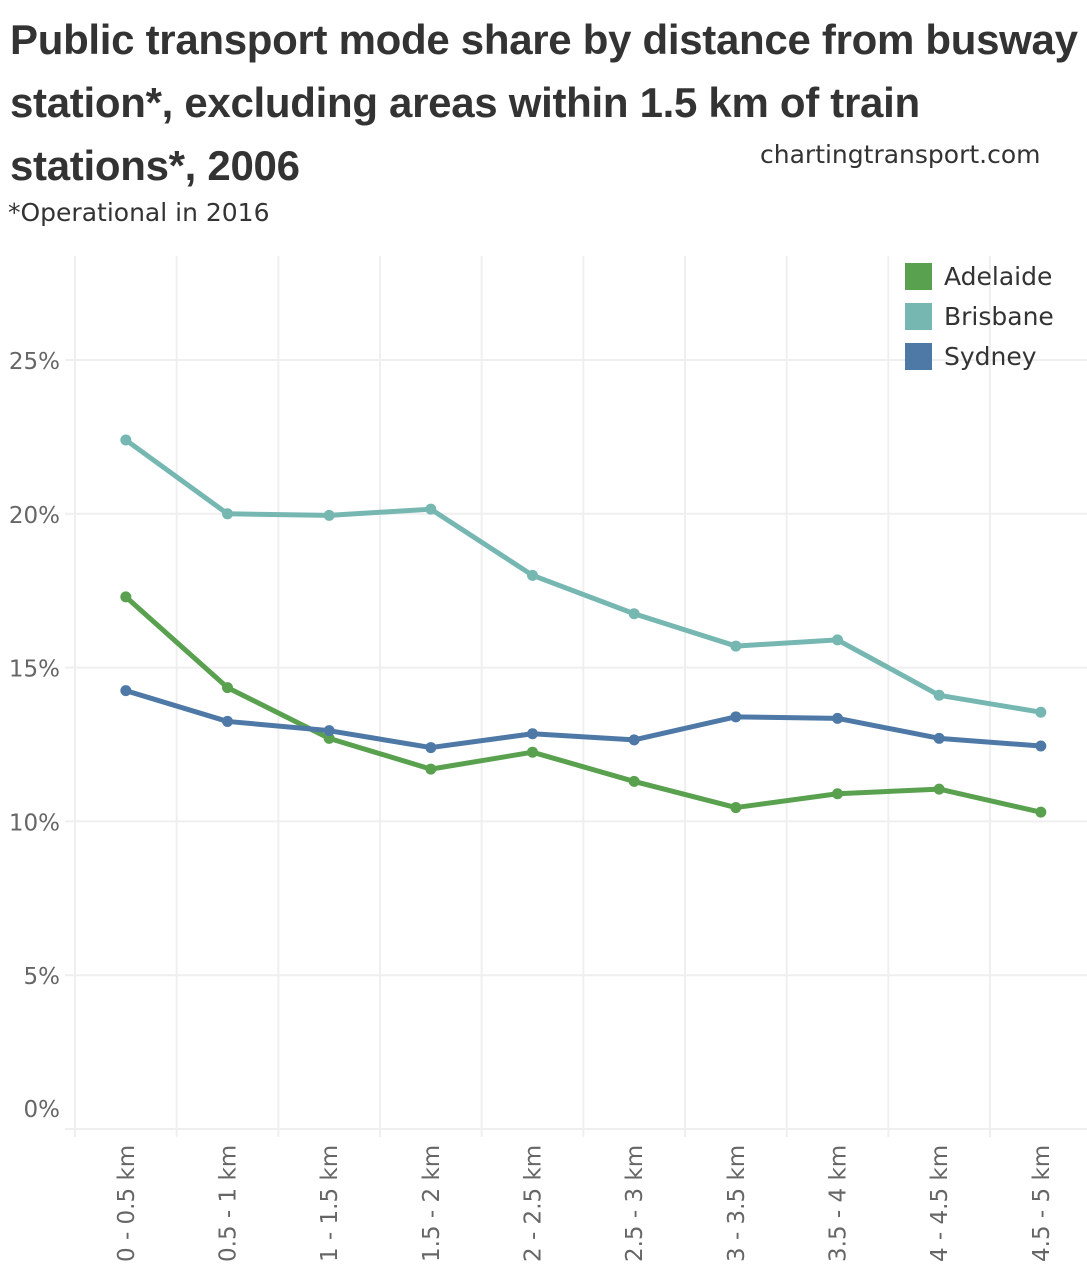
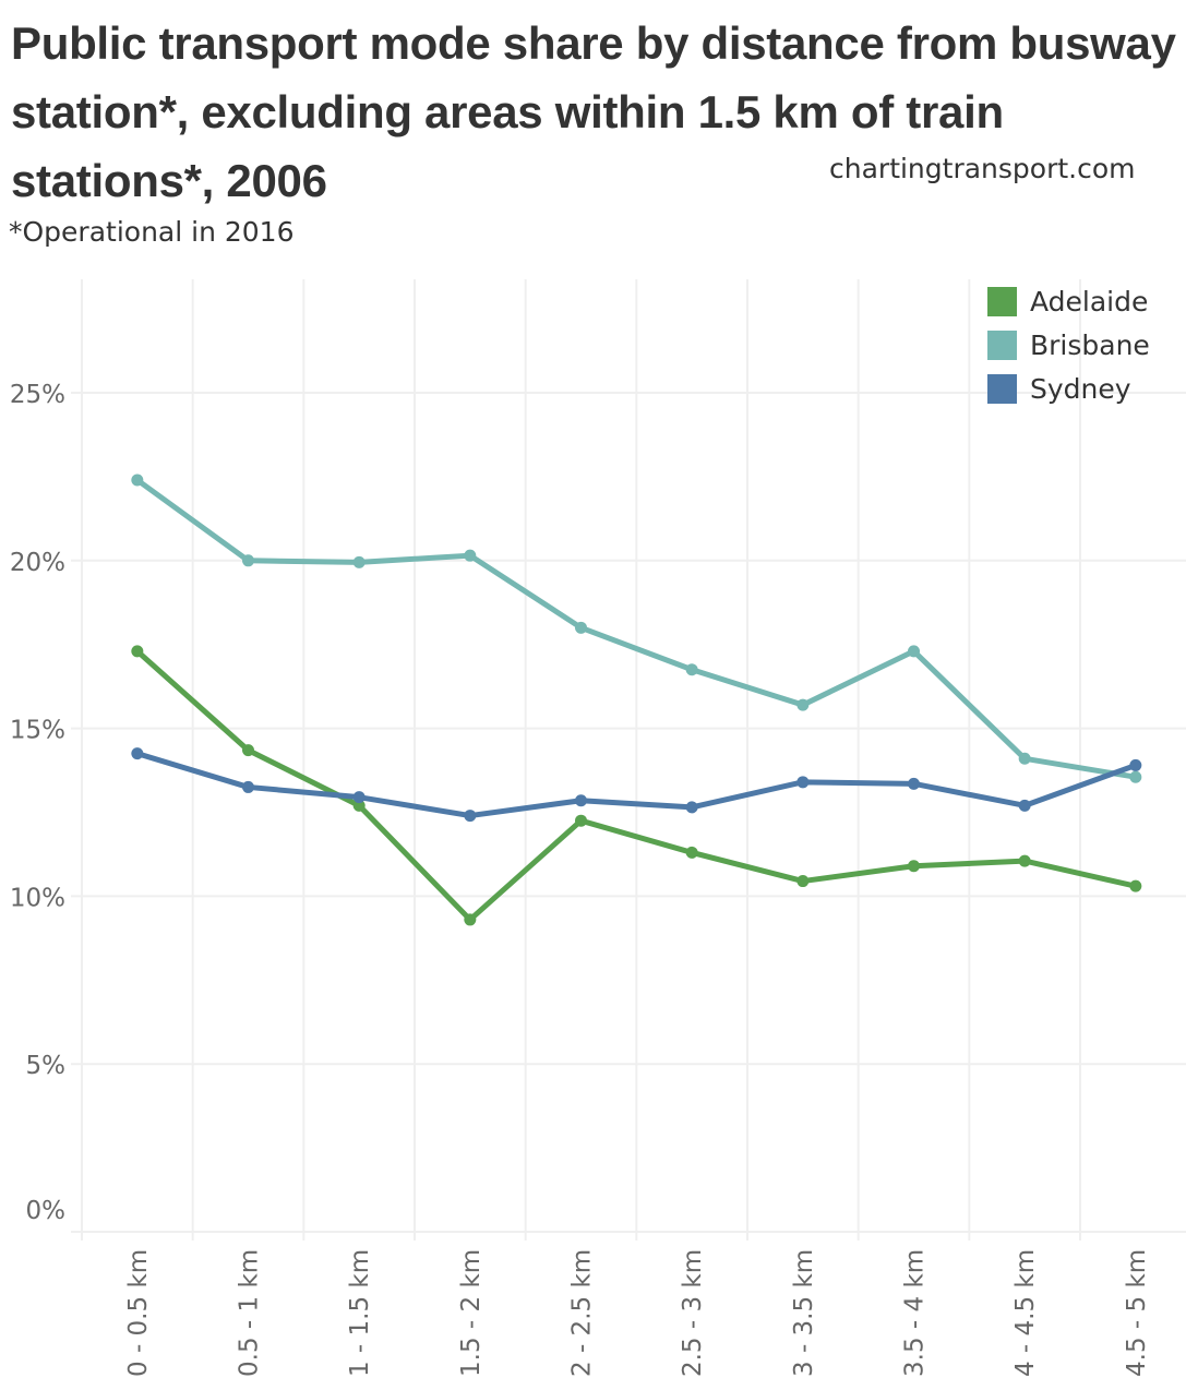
Adelaide/1.5 - 2 km: 11.7% -> 9.3%
Brisbane/3.5 - 4 km: 15.9% -> 17.3%
Sydney/4.5 - 5 km: 12.4% -> 13.9%
